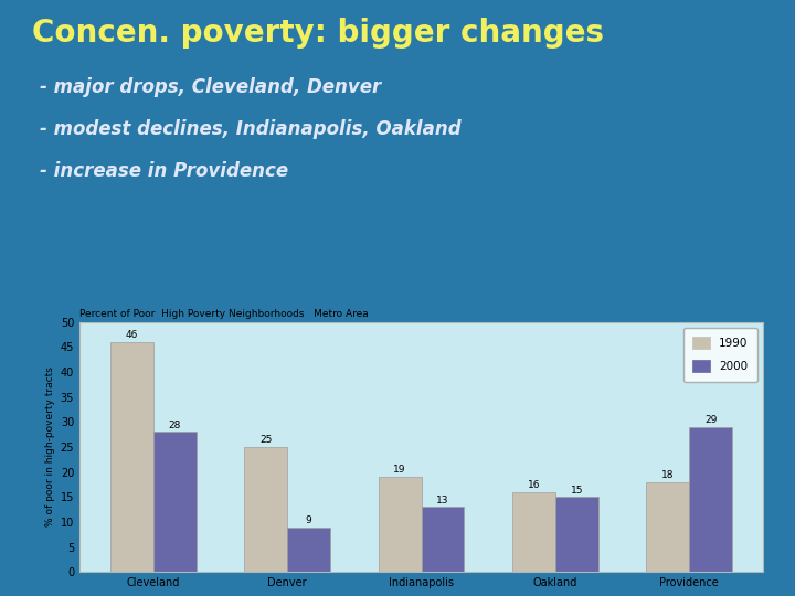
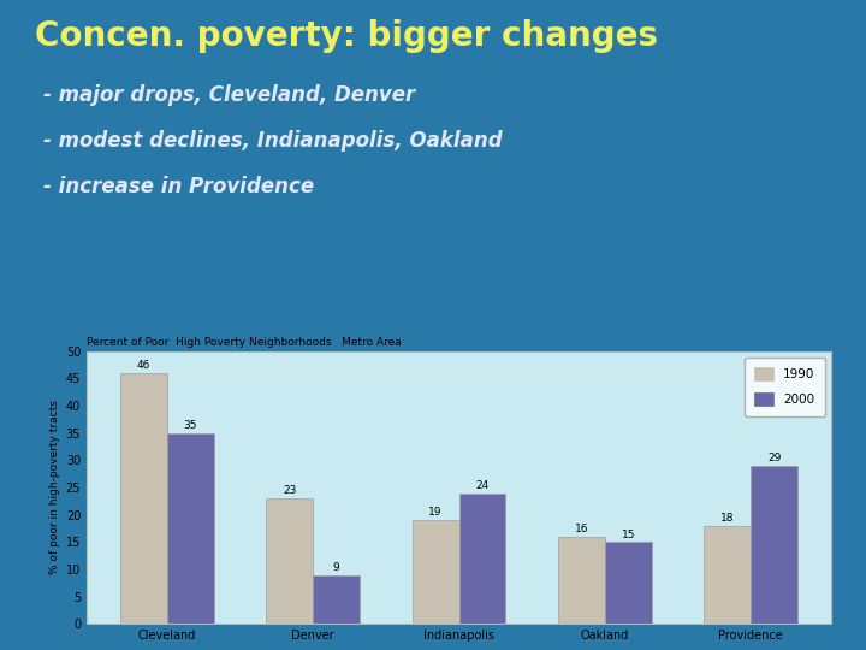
2000/Cleveland: 28 -> 35
1990/Denver: 25 -> 23
2000/Indianapolis: 13 -> 24
